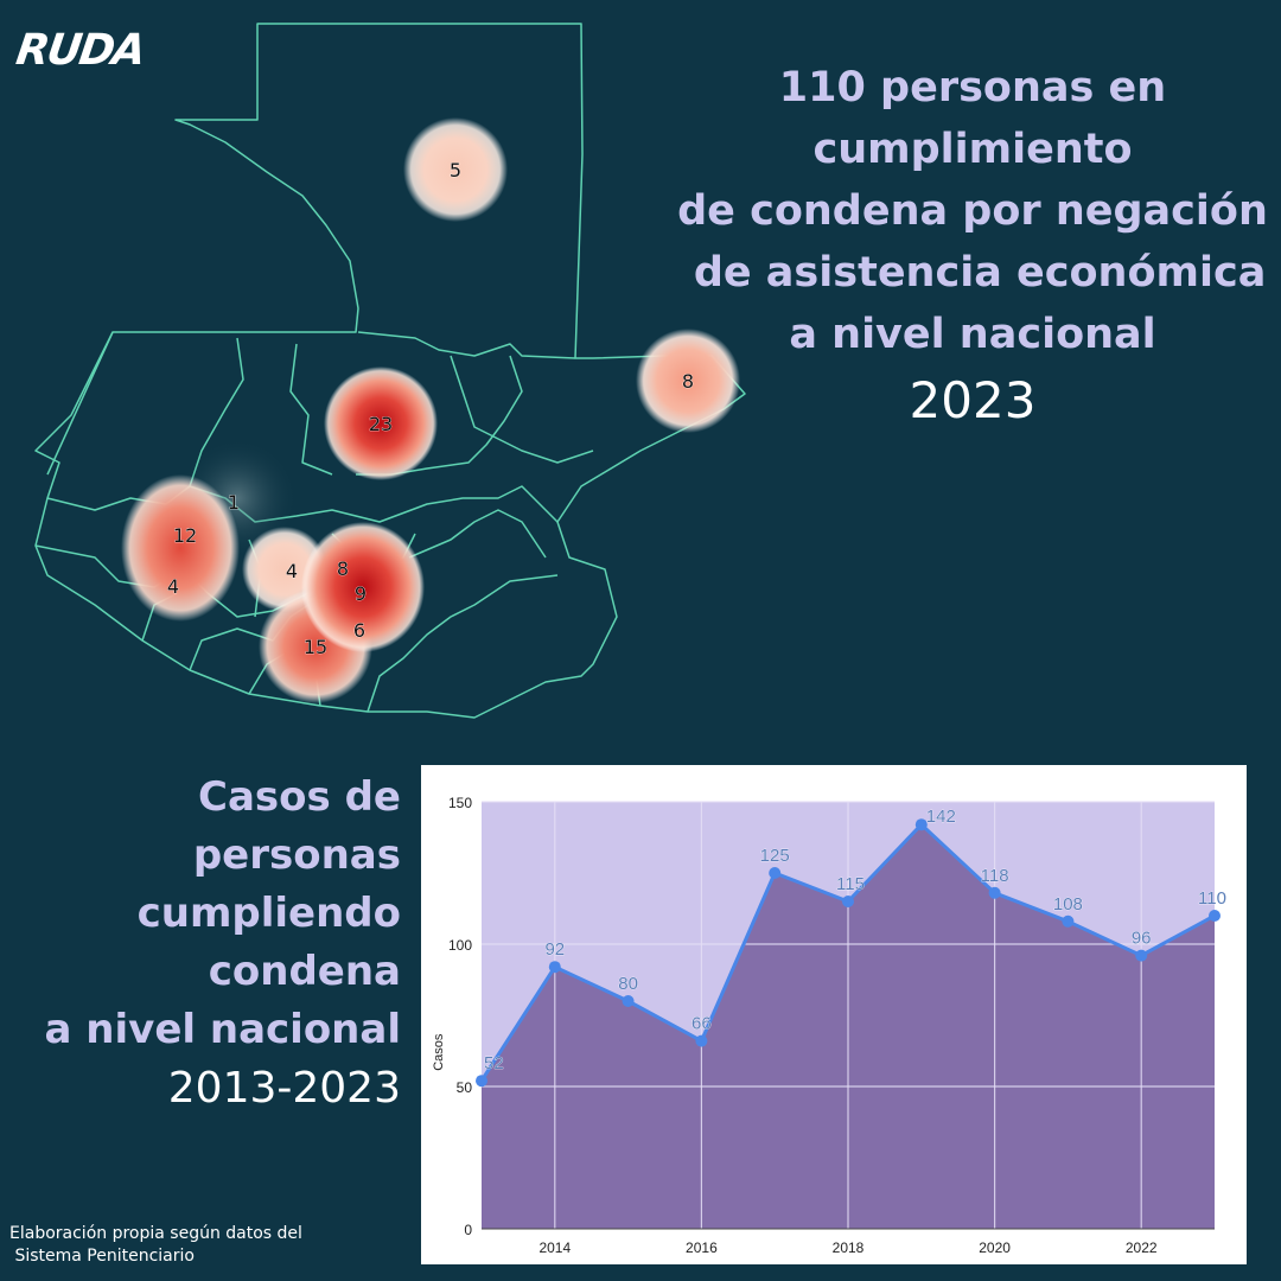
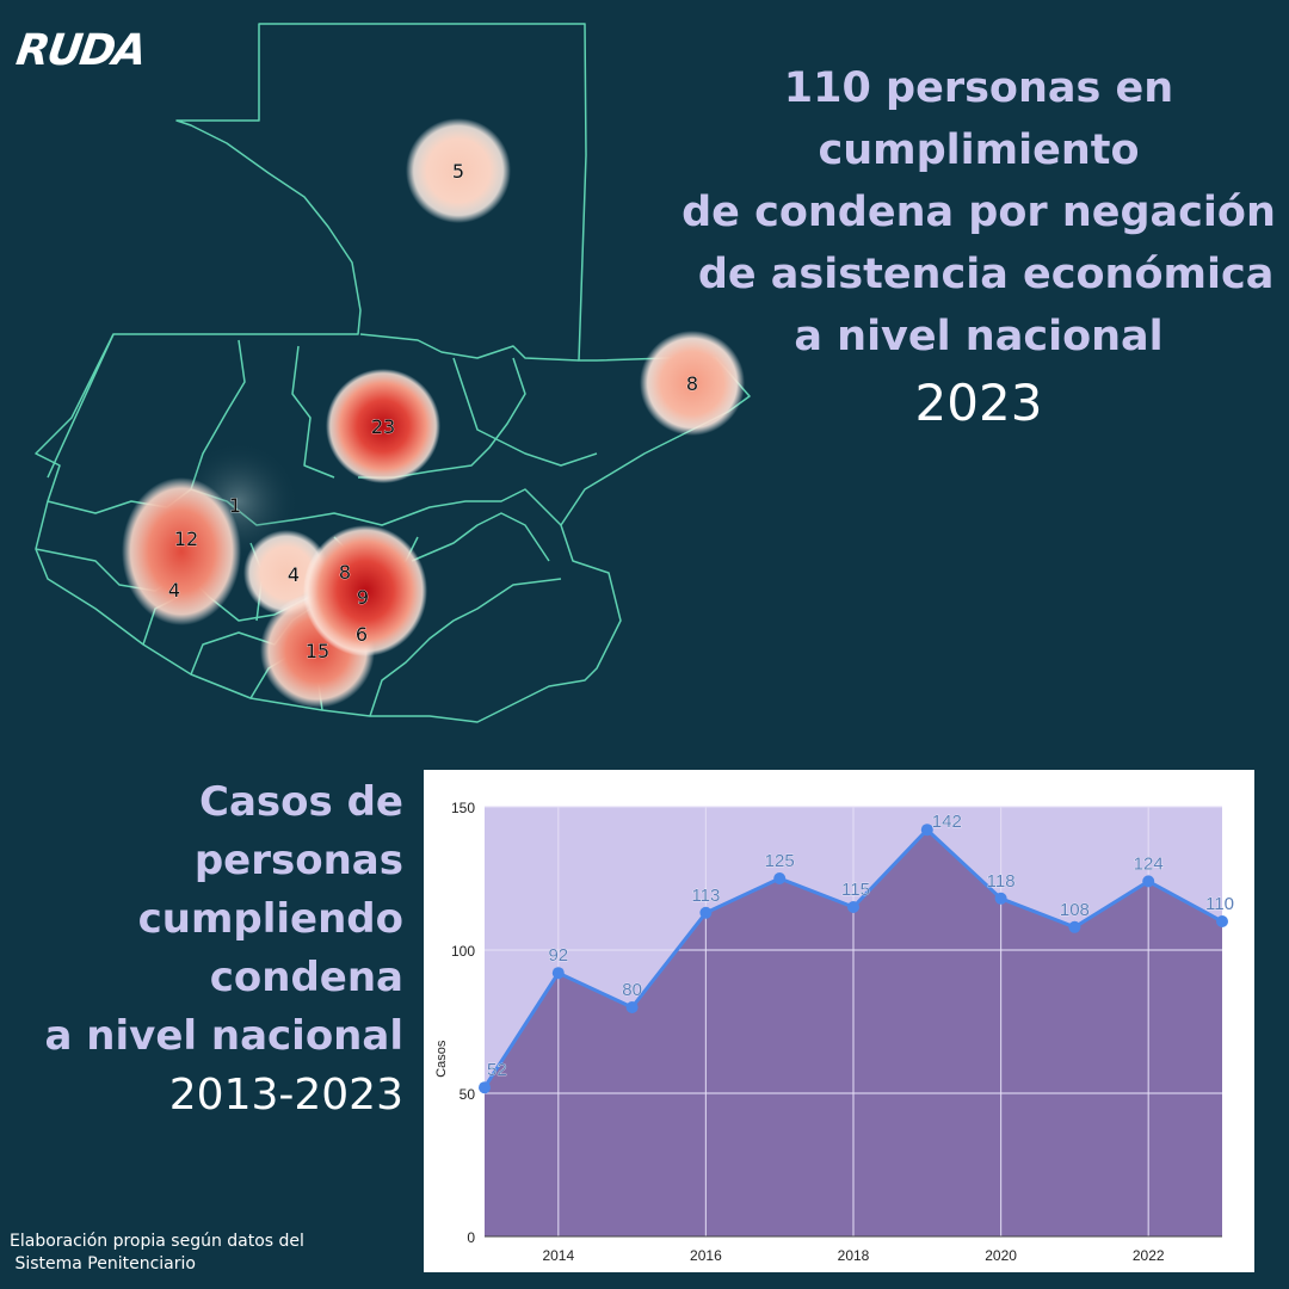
2016: 66 -> 113
2022: 96 -> 124
